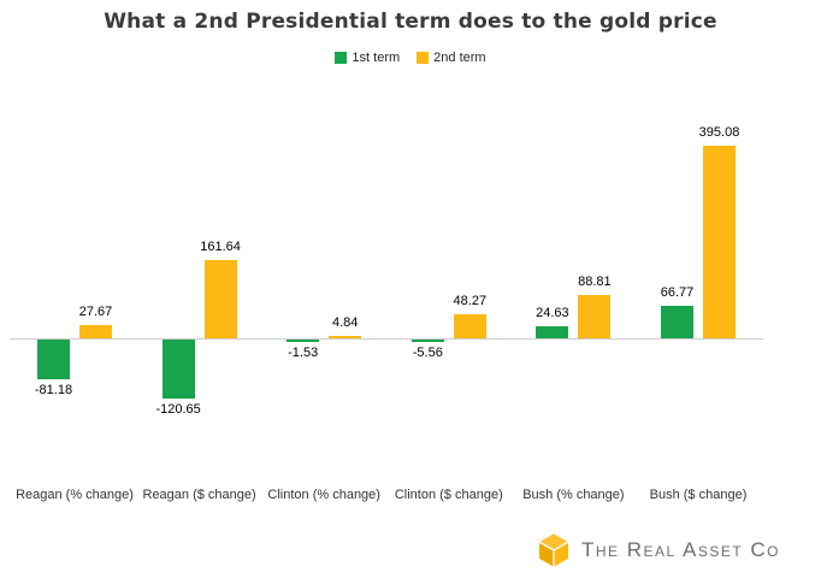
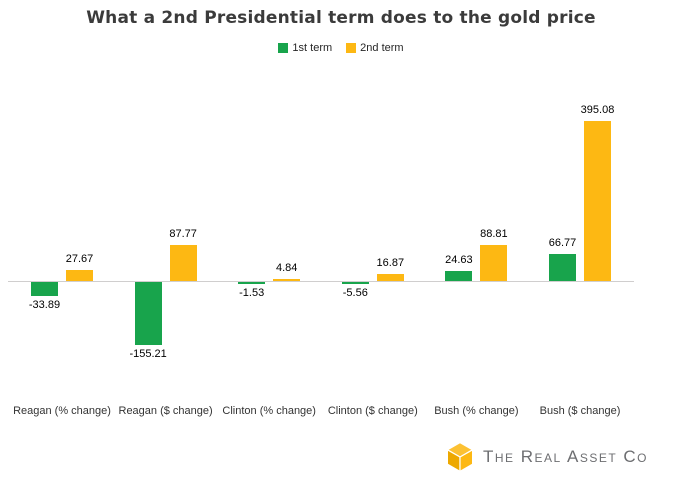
1st term/Reagan (% change): -81.18 -> -33.89
1st term/Reagan ($ change): -120.65 -> -155.21
2nd term/Reagan ($ change): 161.64 -> 87.77
2nd term/Clinton ($ change): 48.27 -> 16.87
